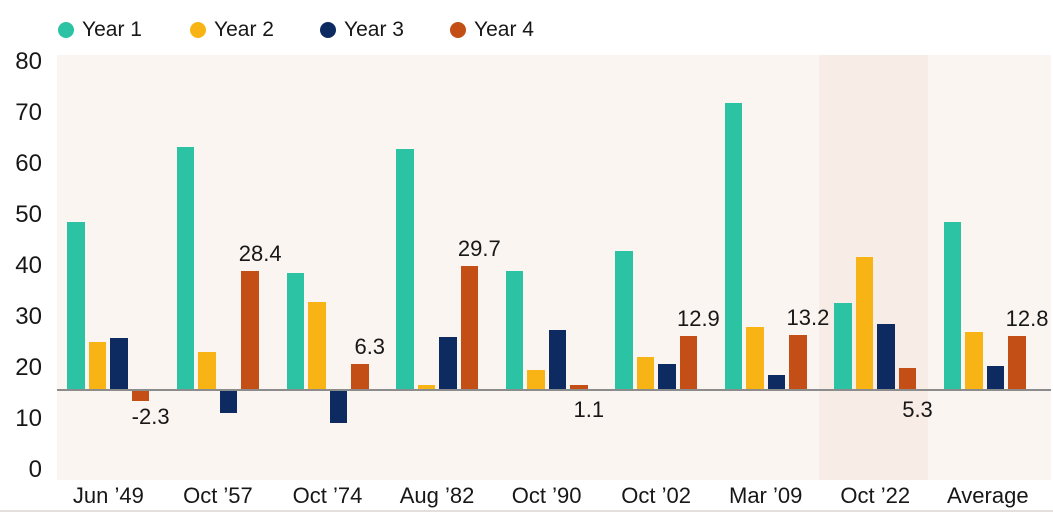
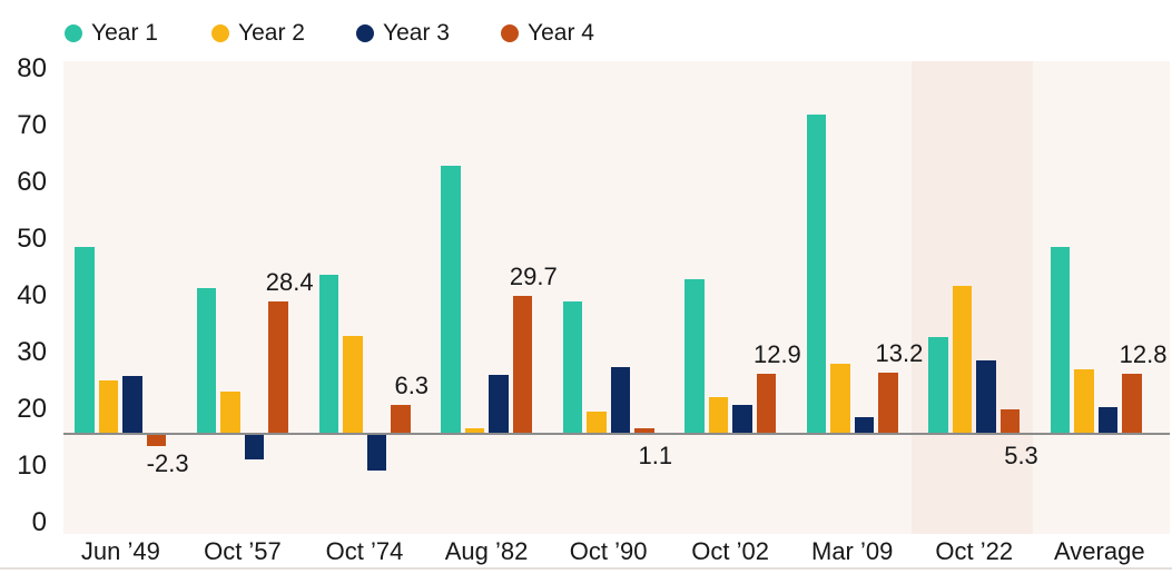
Year 1/Oct ’57: 58 -> 31
Year 1/Oct ’74: 28 -> 34
